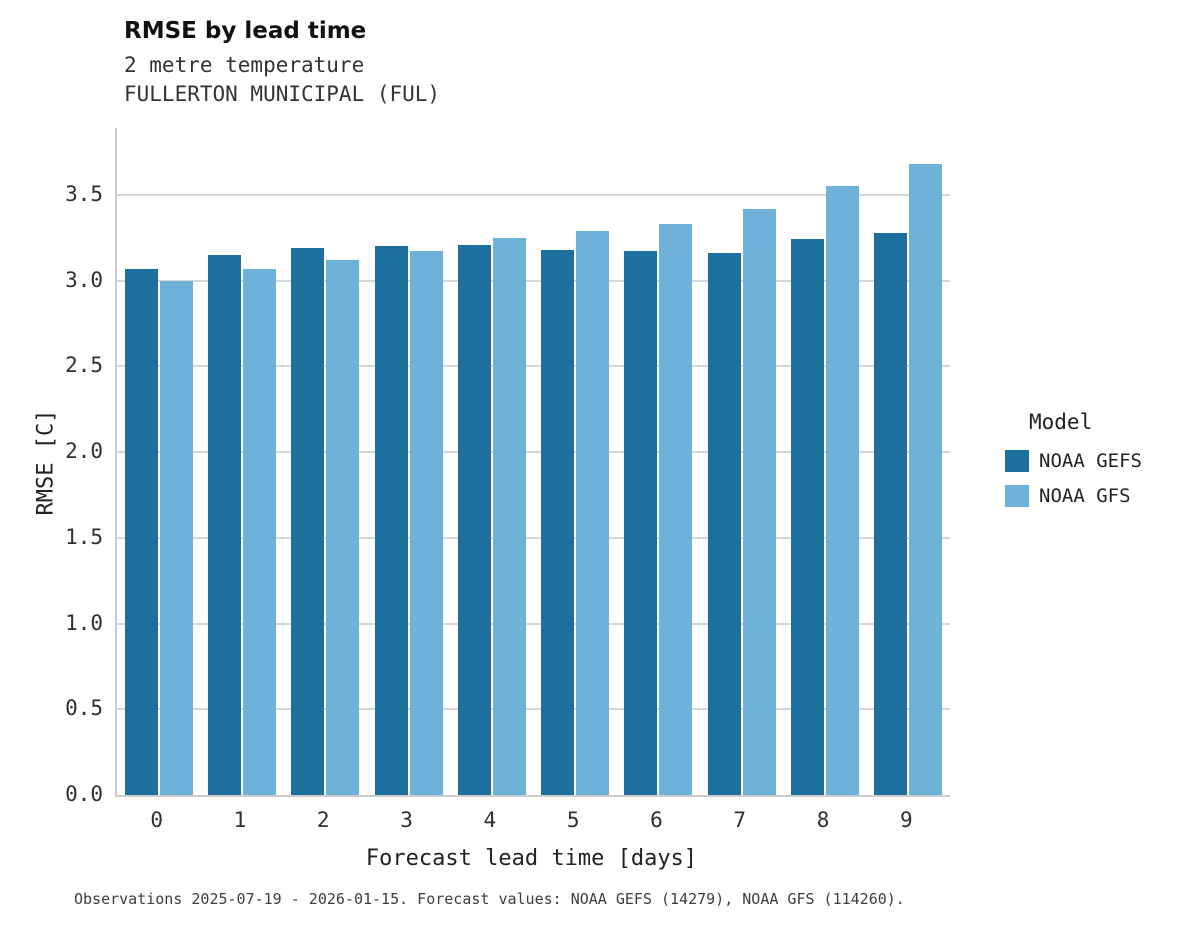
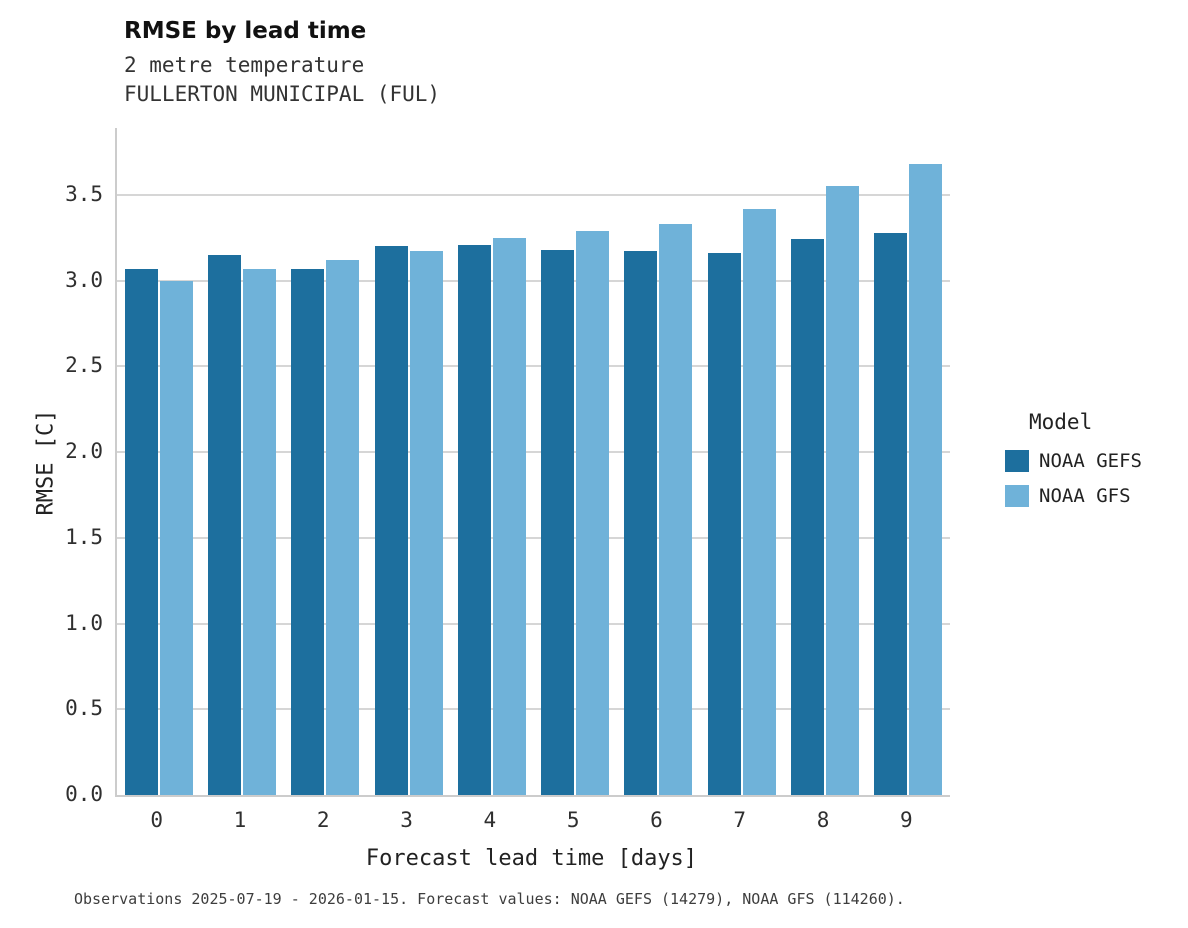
NOAA GEFS/2: 3.19 -> 3.07
